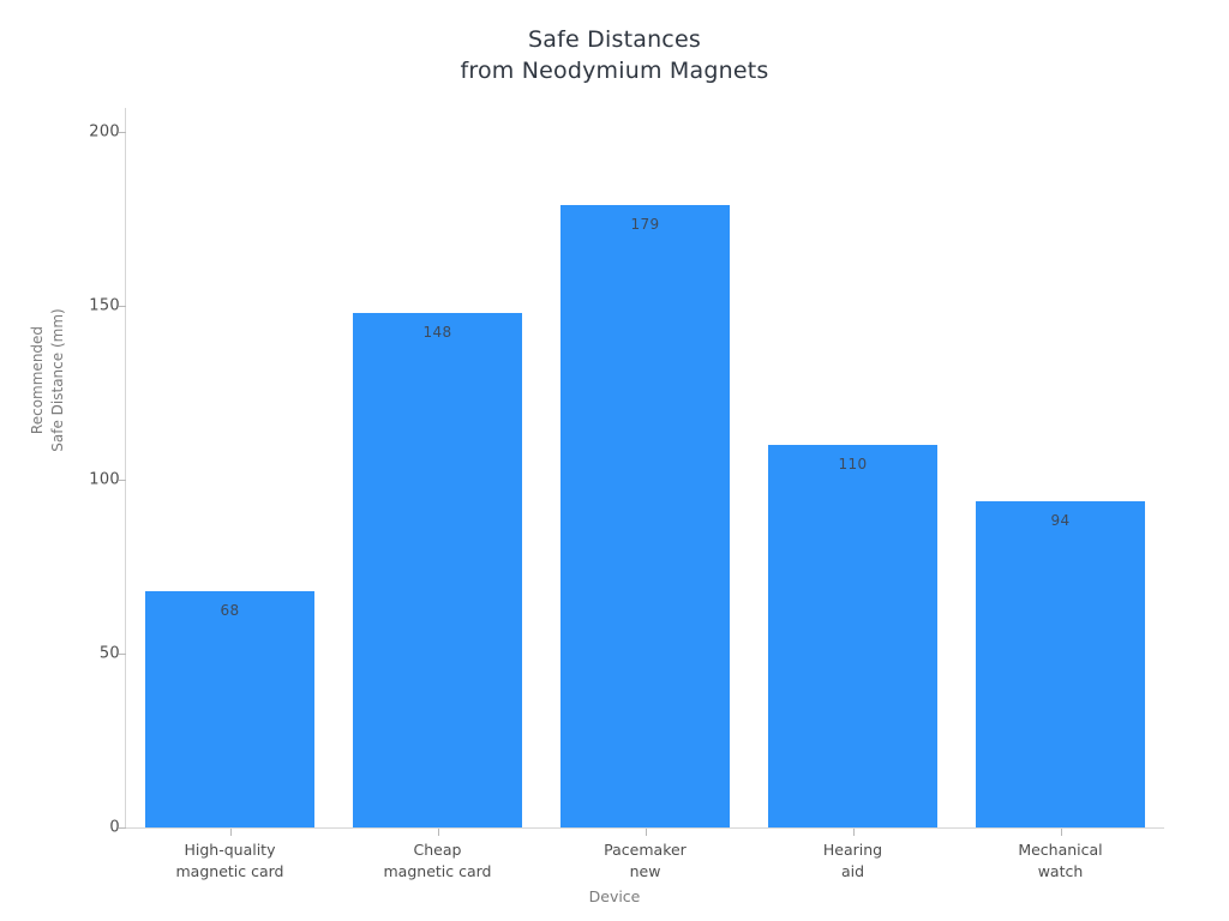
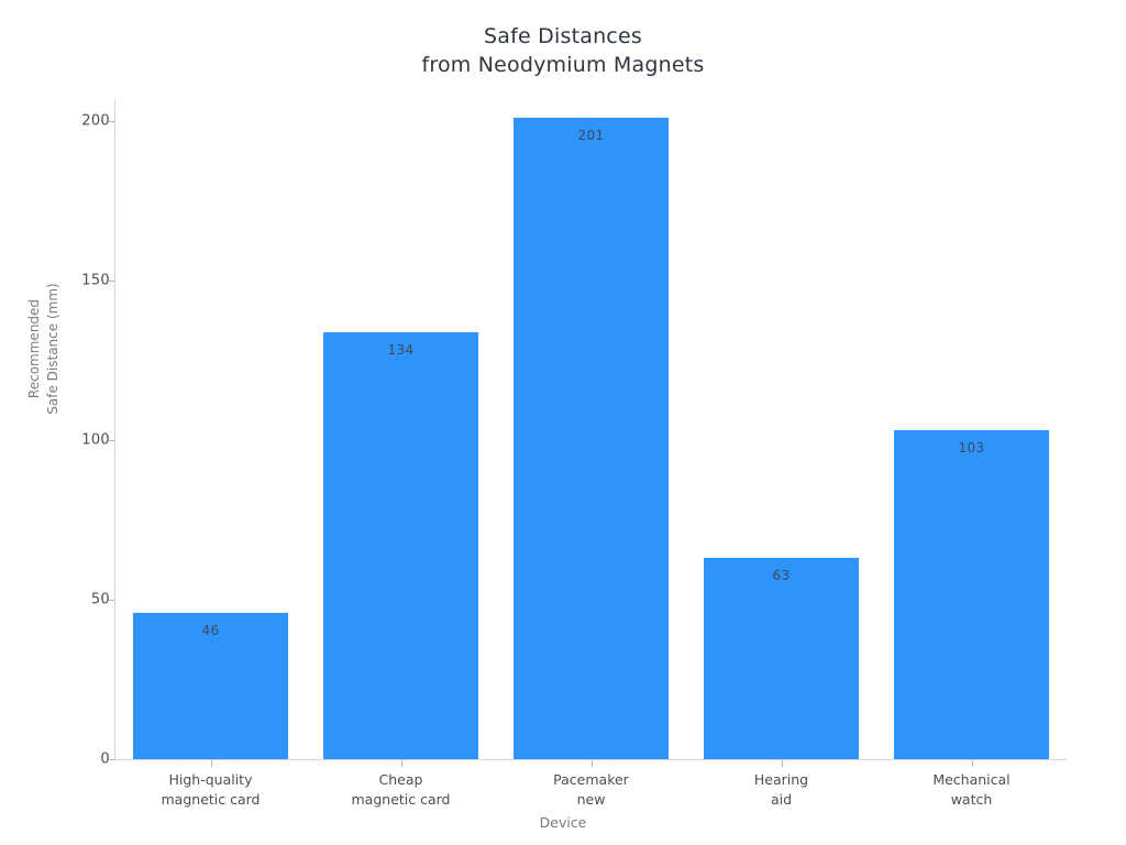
High-quality magnetic card: 68 -> 46
Cheap magnetic card: 148 -> 134
Pacemaker new: 179 -> 201
Hearing aid: 110 -> 63
Mechanical watch: 94 -> 103
